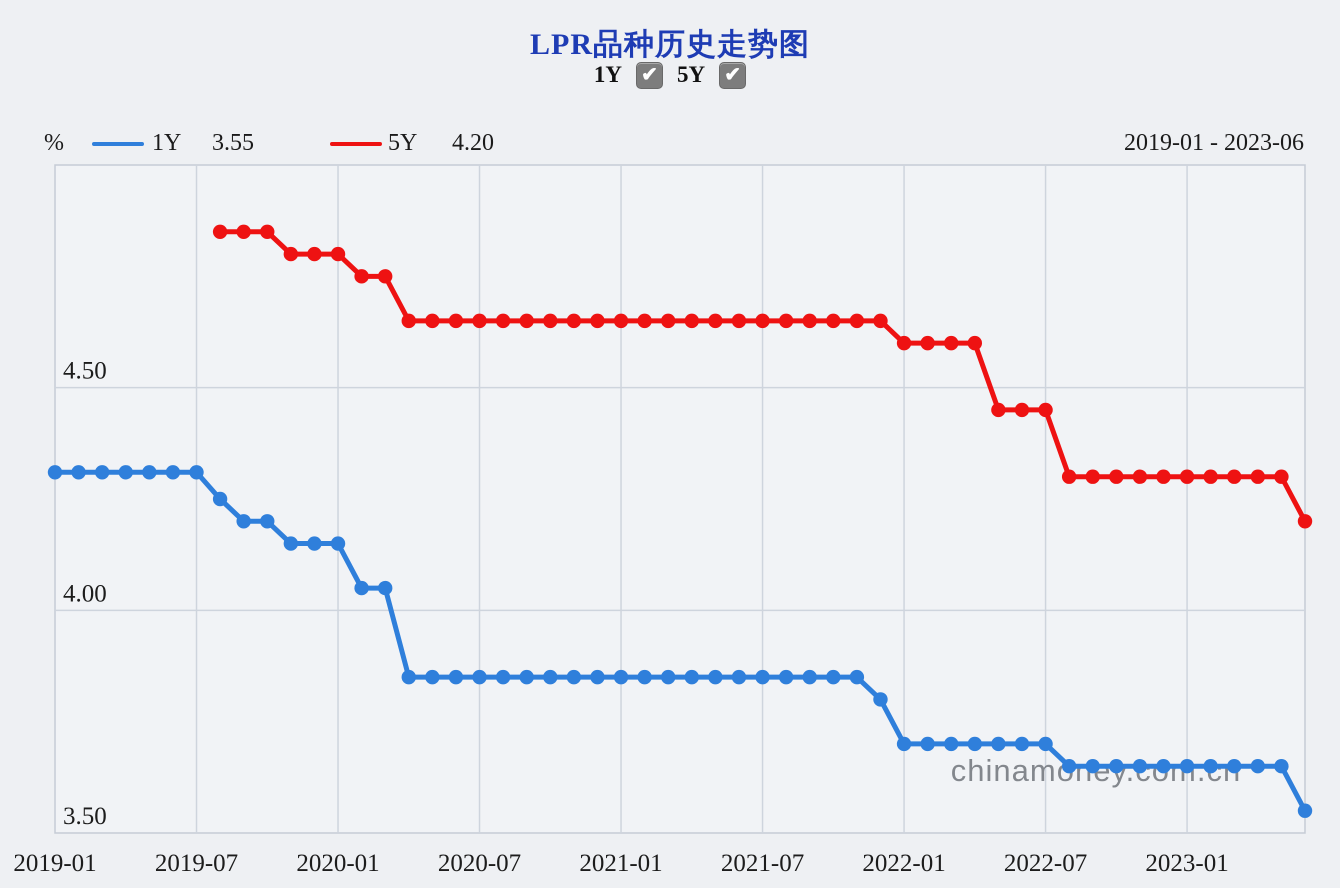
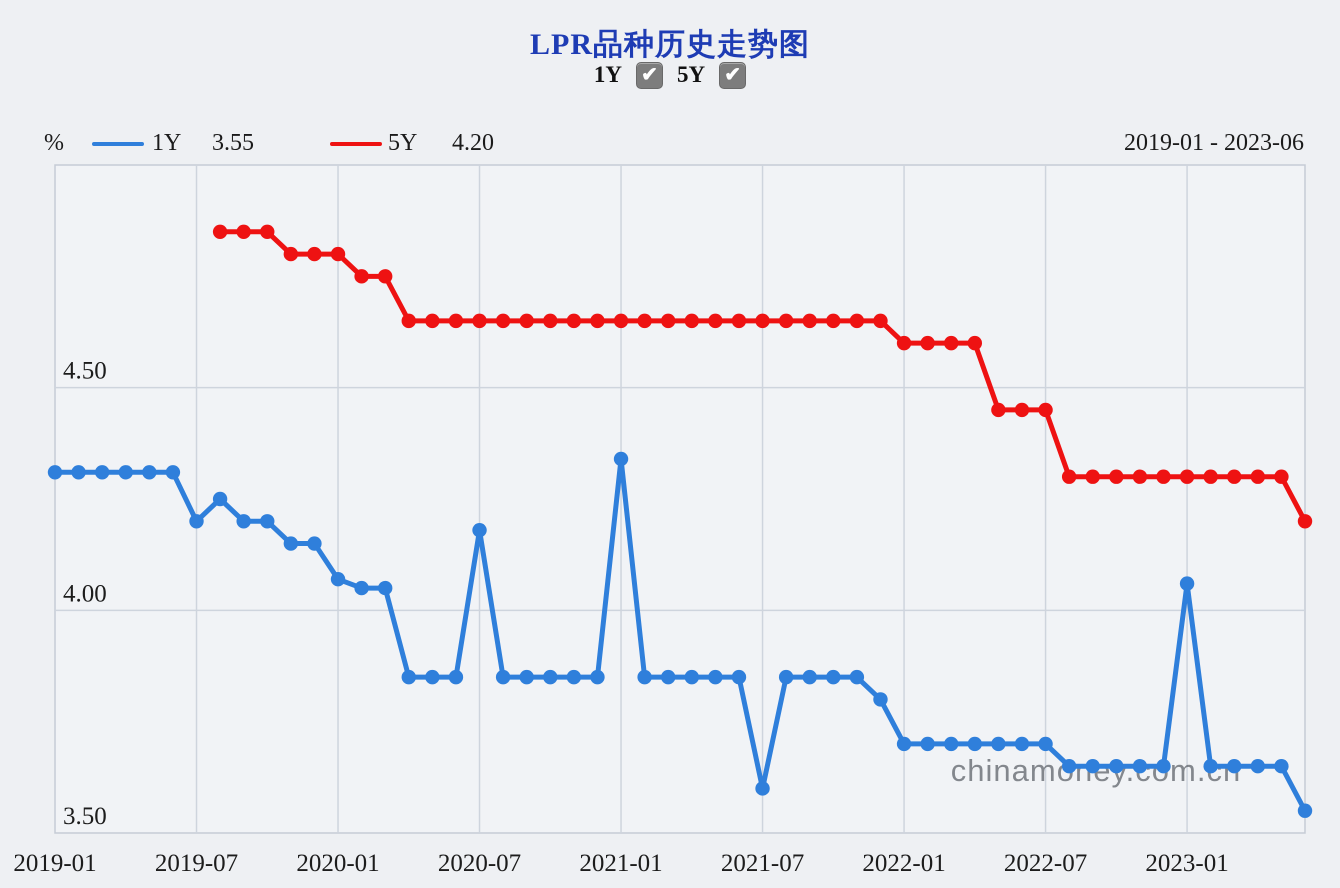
1Y/2019-07: 4.31 -> 4.20
1Y/2020-01: 4.15 -> 4.07
1Y/2020-07: 3.85 -> 4.18
1Y/2021-01: 3.85 -> 4.34
1Y/2021-07: 3.85 -> 3.60
1Y/2023-01: 3.65 -> 4.06
